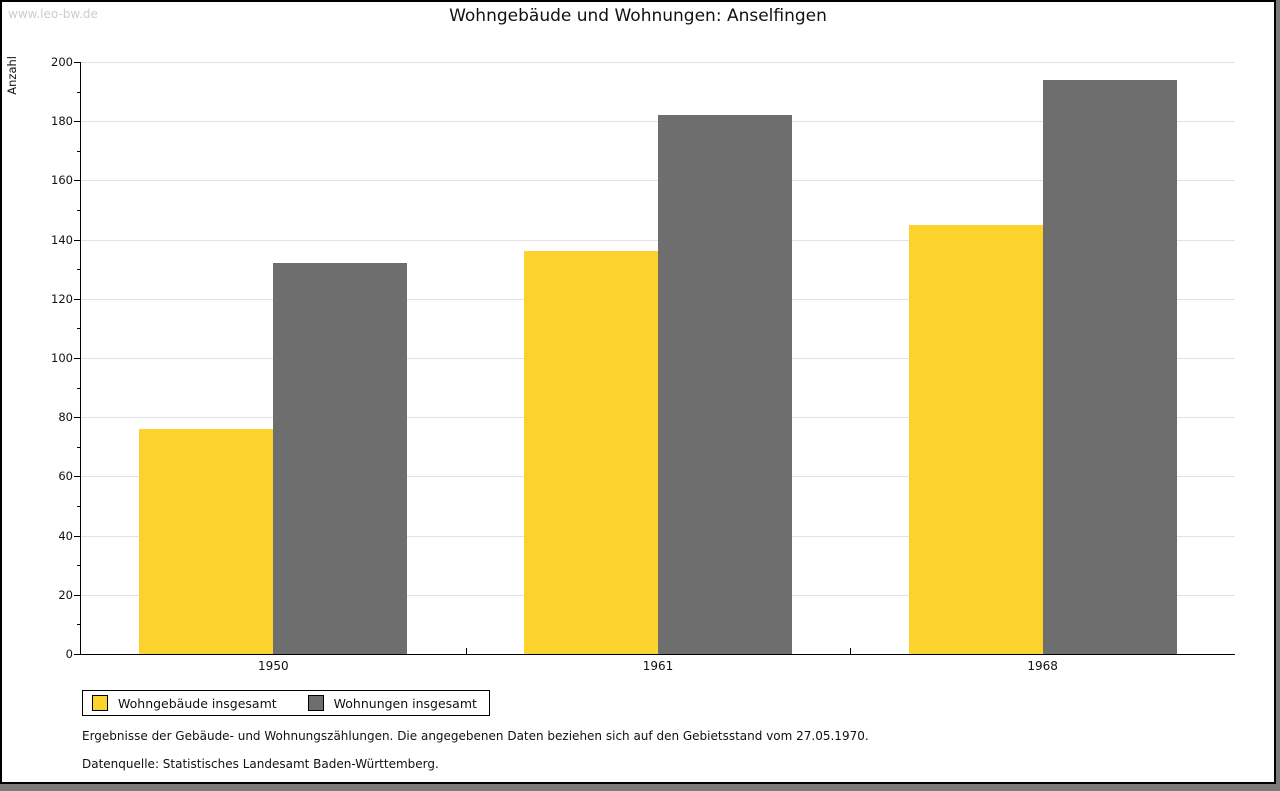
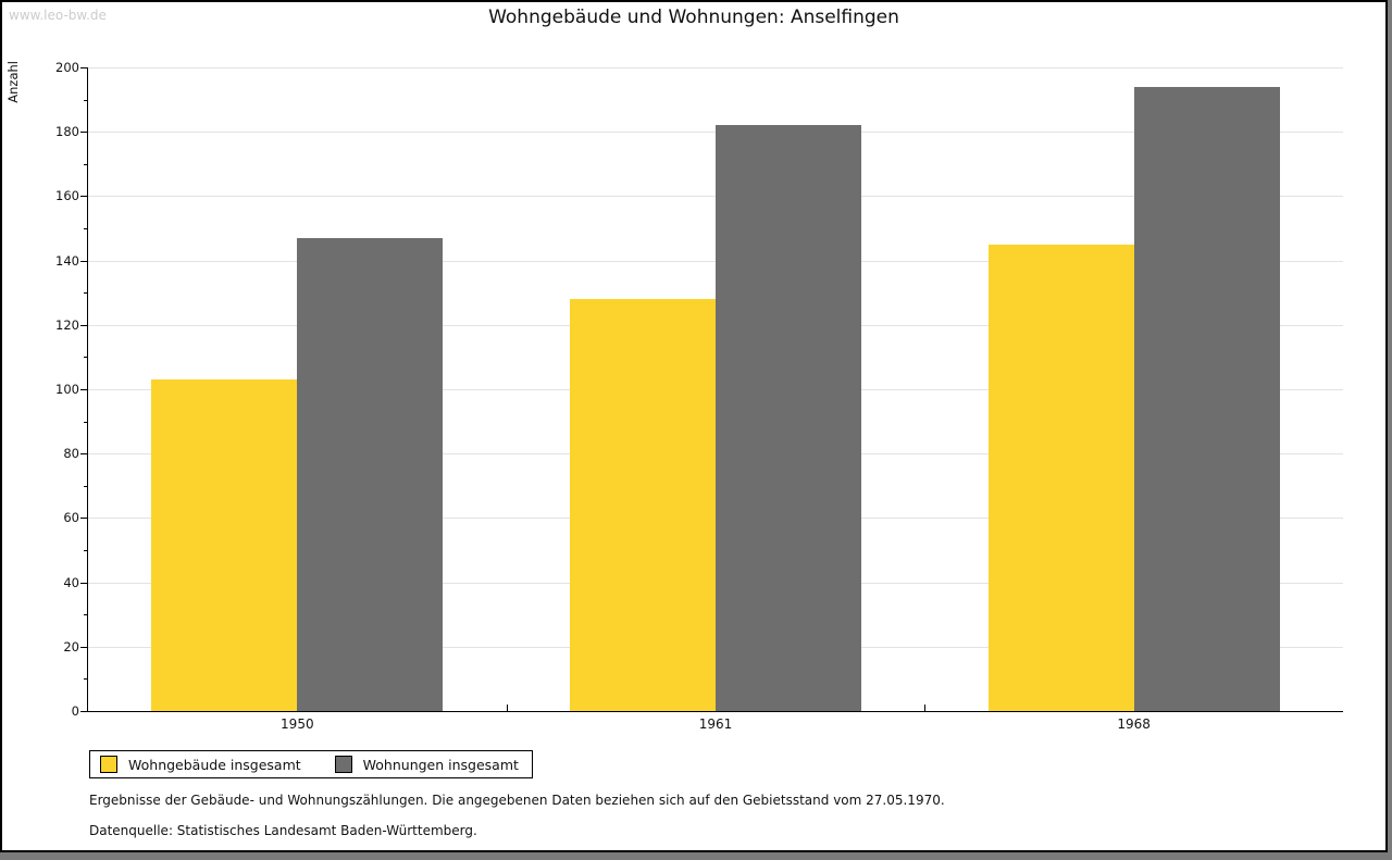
Wohngebäude insgesamt/1950: 76 -> 103
Wohnungen insgesamt/1950: 132 -> 147
Wohngebäude insgesamt/1961: 136 -> 128
